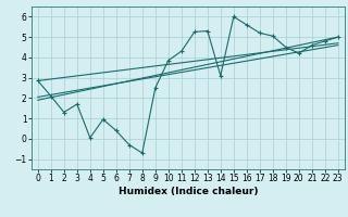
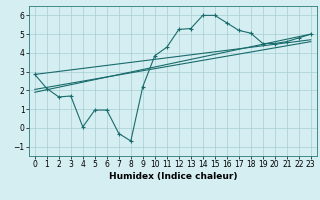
2: 1.3 -> 1.6
6: 0.4 -> 0.9
9: 2.5 -> 2.2
14: 3.1 -> 6.0
20: 4.2 -> 4.5
